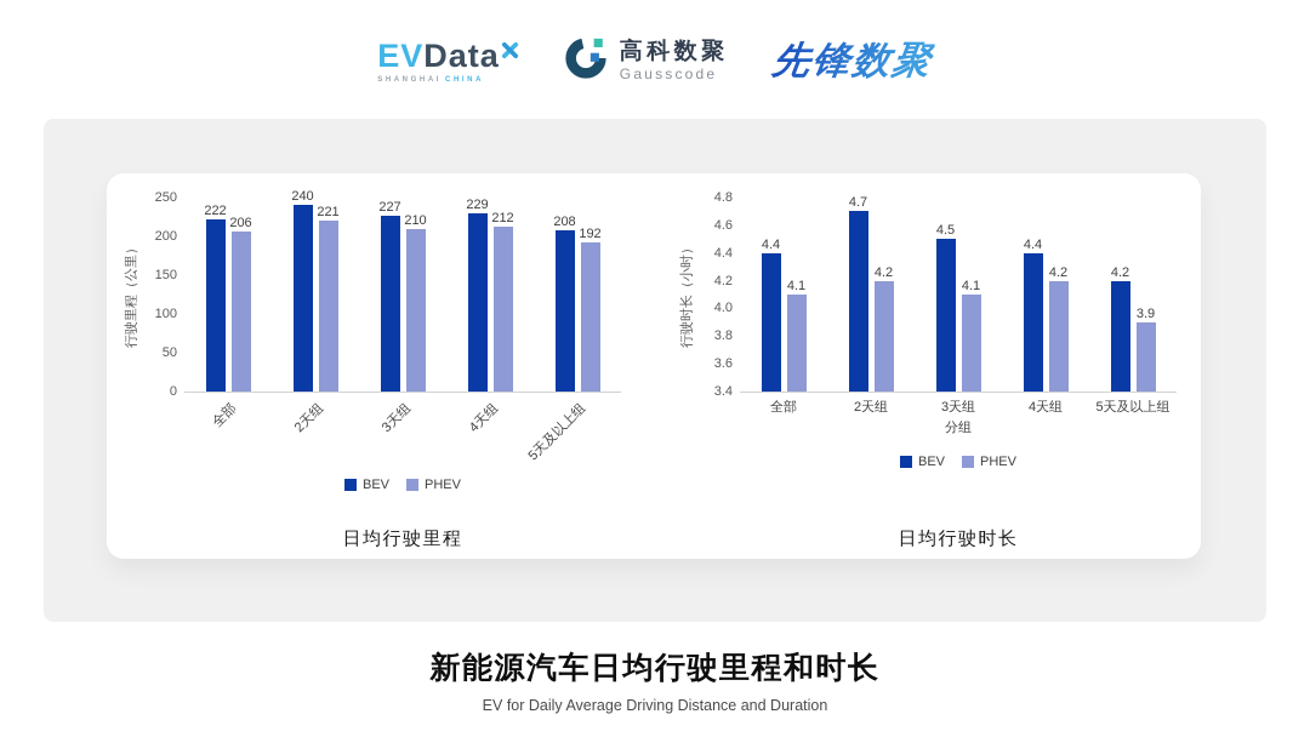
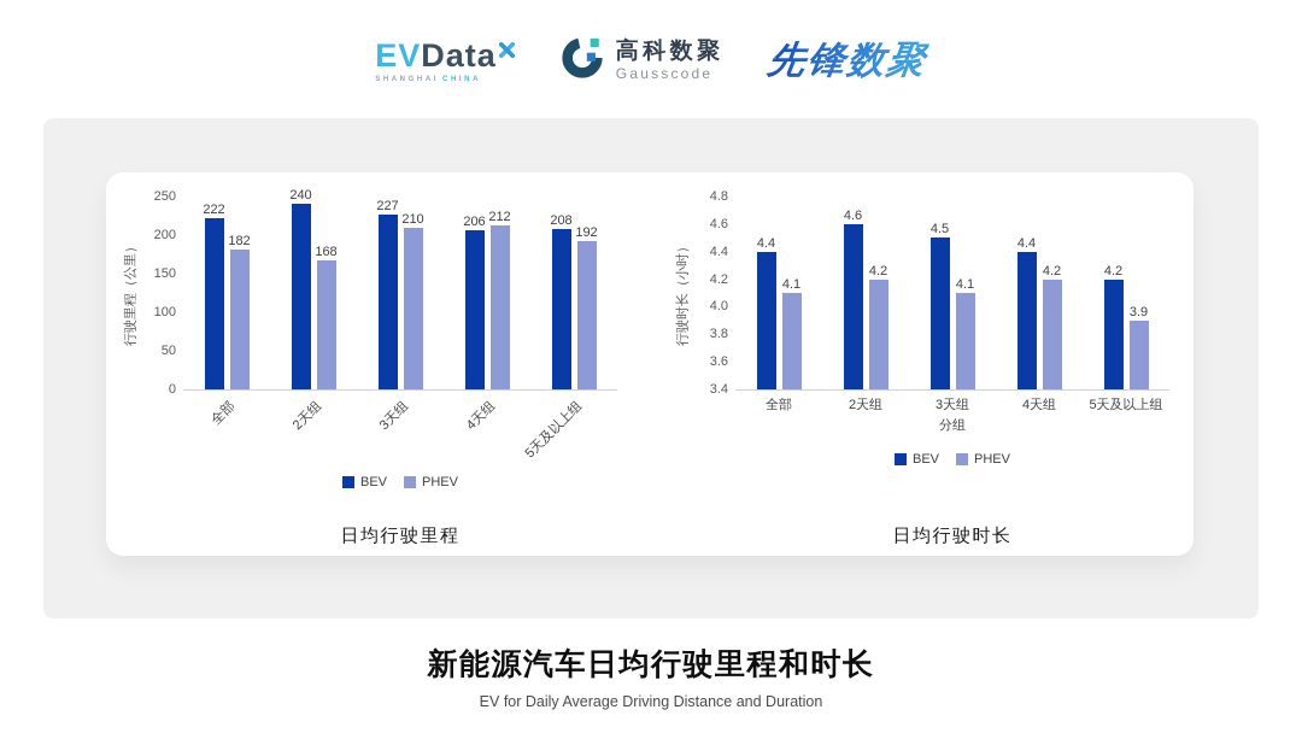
日均行驶里程/PHEV/全部: 206 -> 182
日均行驶里程/PHEV/2天组: 221 -> 168
日均行驶里程/BEV/4天组: 229 -> 206
日均行驶时长/BEV/2天组: 4.7 -> 4.6
